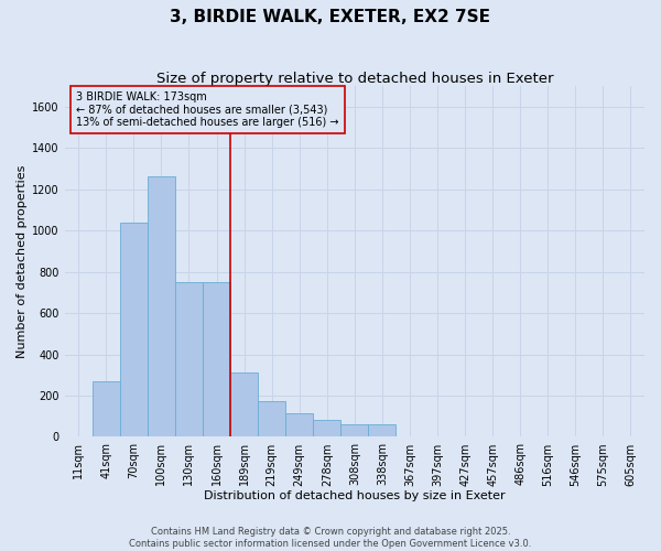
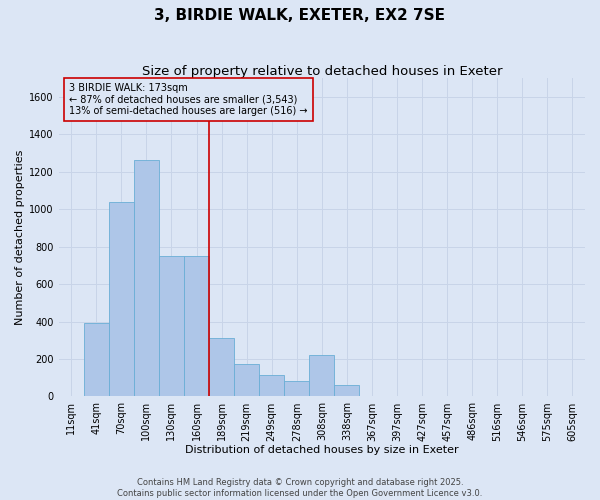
41sqm: 270 -> 390
308sqm: 60 -> 220
